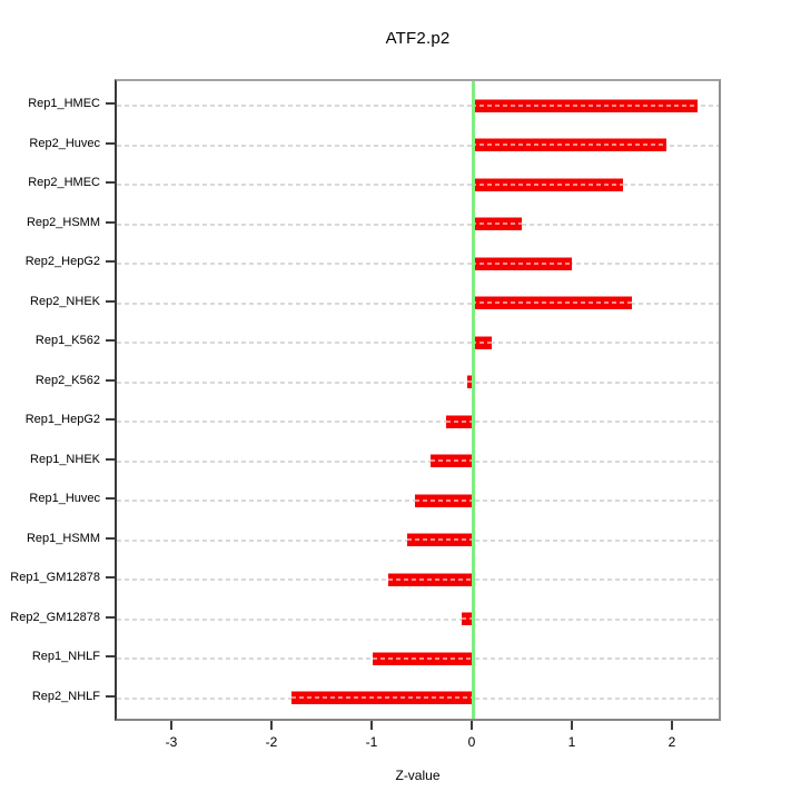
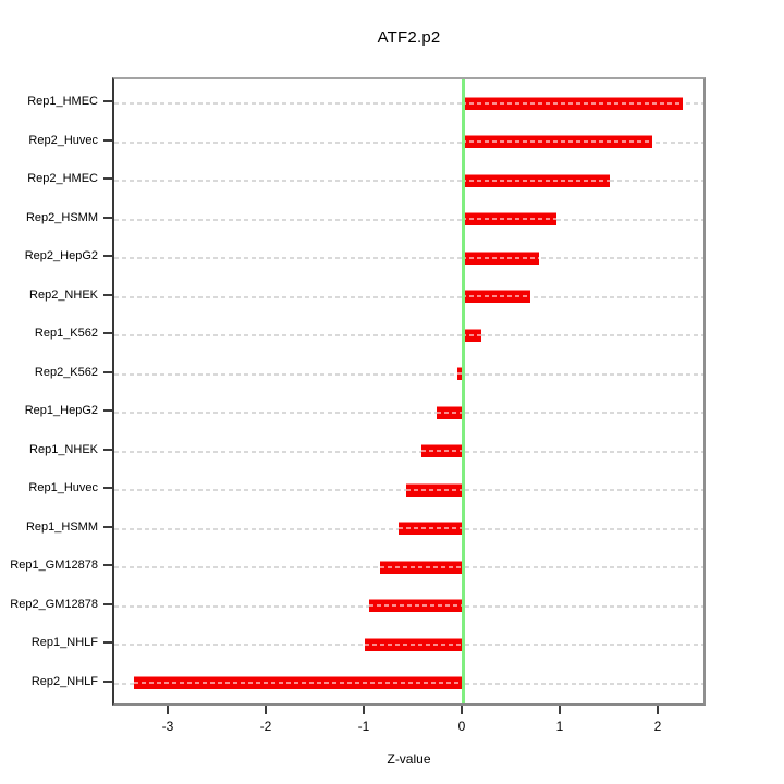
Rep2_HSMM: 0.5 -> 1.0
Rep2_HepG2: 1.0 -> 0.8
Rep2_NHEK: 1.6 -> 0.7
Rep2_GM12878: -0.1 -> -0.9
Rep2_NHLF: -1.8 -> -3.3
